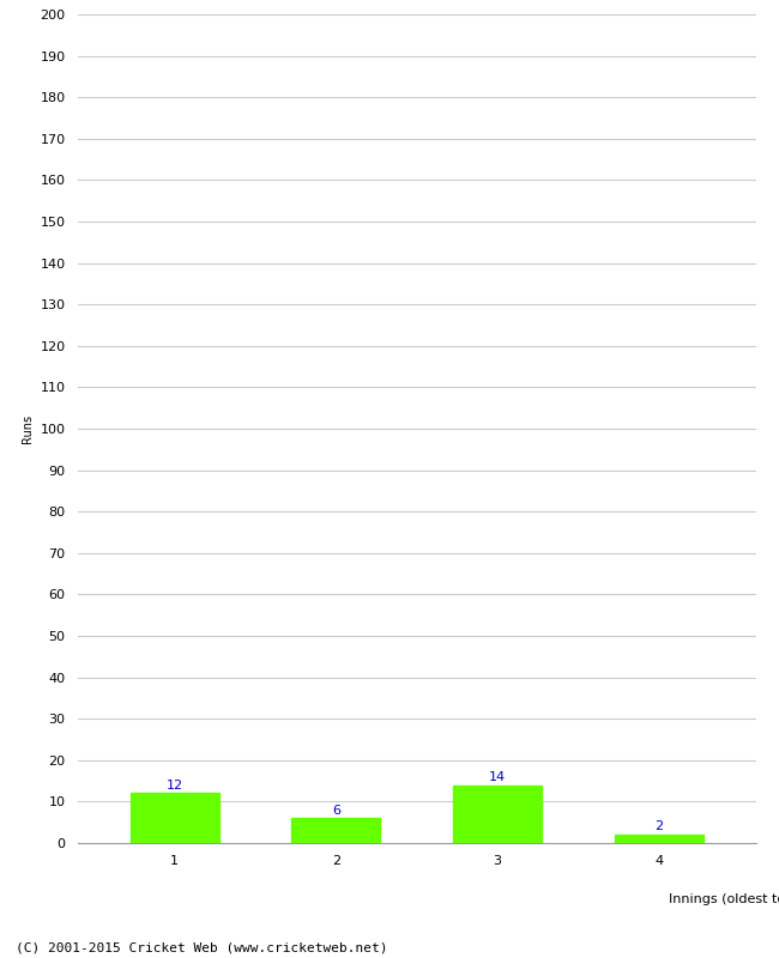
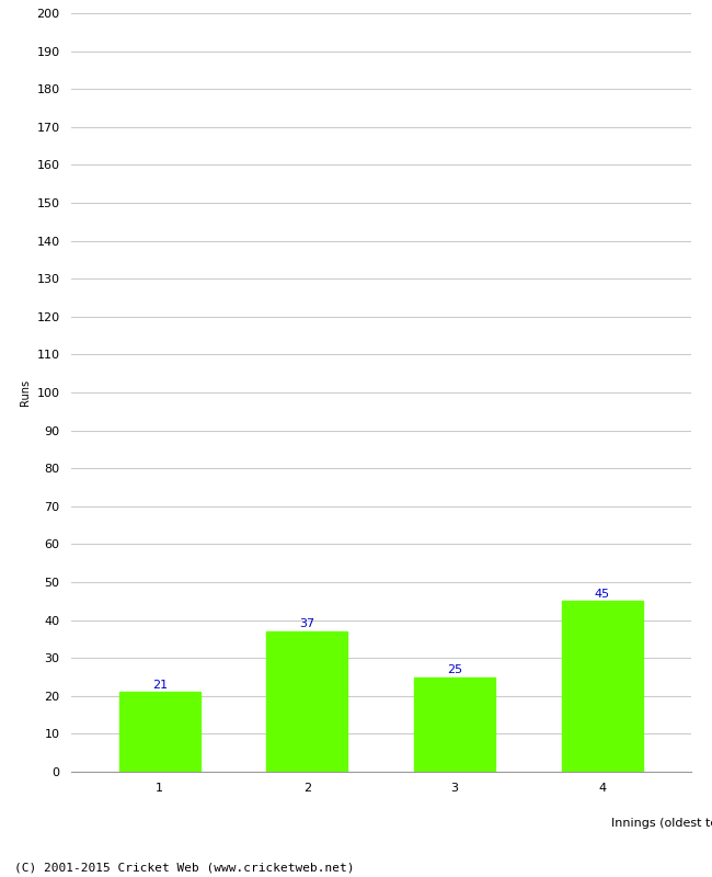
1: 12 -> 21
2: 6 -> 37
3: 14 -> 25
4: 2 -> 45
